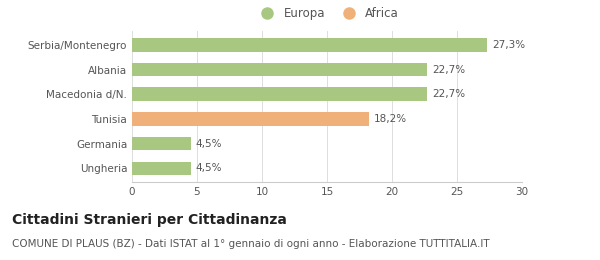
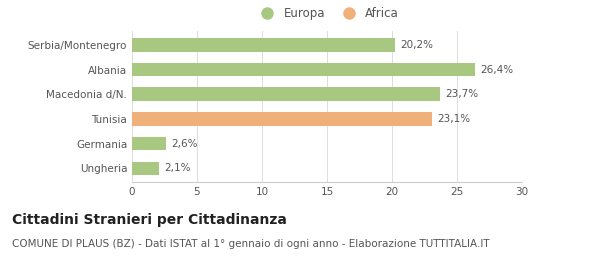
Serbia/Montenegro: 27,3% -> 20,2%
Albania: 22,7% -> 26,4%
Macedonia d/N.: 22,7% -> 23,7%
Tunisia: 18,2% -> 23,1%
Germania: 4,5% -> 2,6%
Ungheria: 4,5% -> 2,1%
